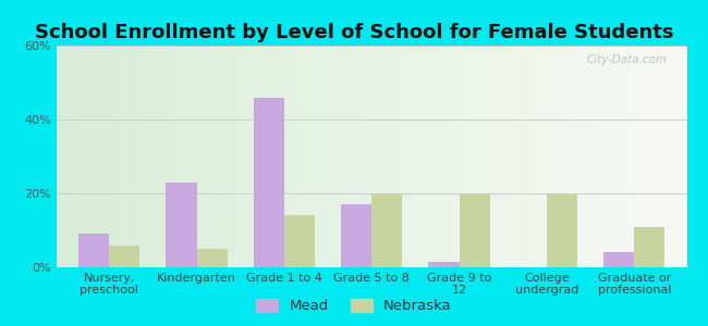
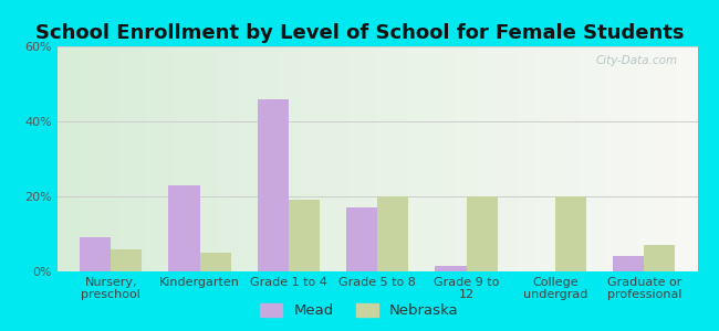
Nebraska/Grade 1 to 4: 14% -> 19%
Nebraska/Graduate or professional: 11% -> 7%
